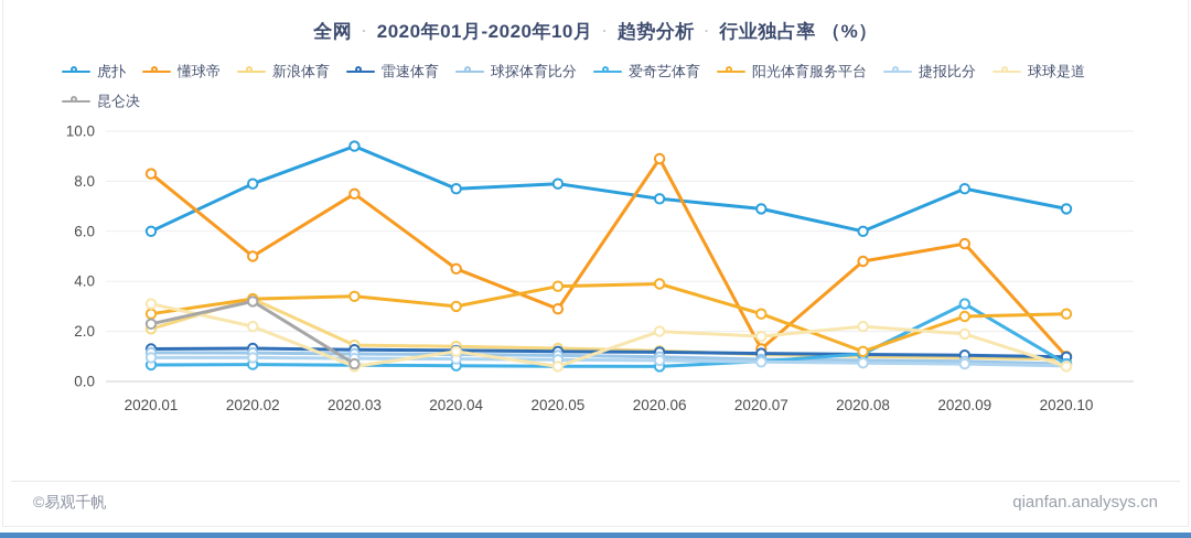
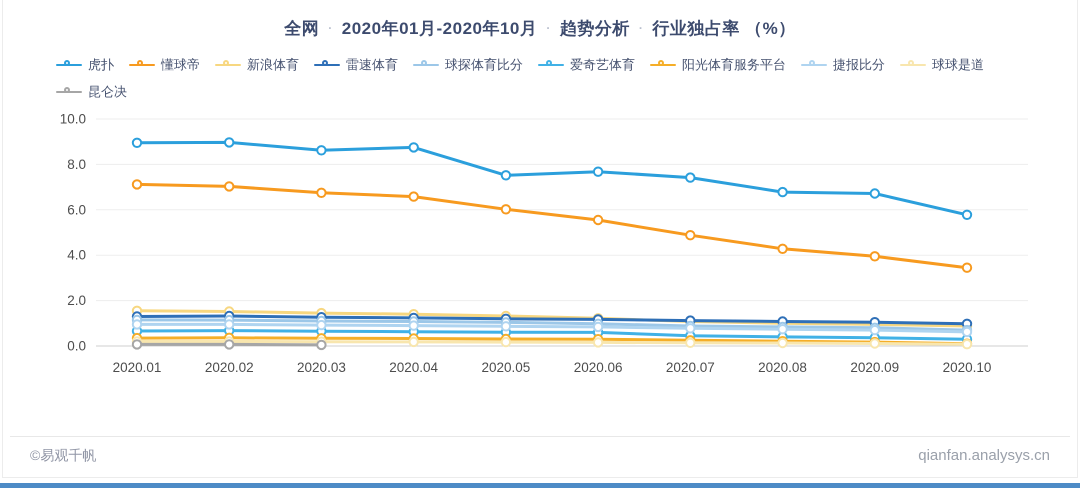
虎扑/2020.01: 6.0 -> 8.9
懂球帝/2020.01: 8.3 -> 7.1
新浪体育/2020.01: 2.1 -> 1.6
阳光体育服务平台/2020.01: 2.7 -> 0.3
球球是道/2020.01: 3.1 -> 0.2
昆仑决/2020.01: 2.3 -> 0.1
虎扑/2020.02: 7.9 -> 9.0
懂球帝/2020.02: 5.0 -> 7.0
新浪体育/2020.02: 3.3 -> 1.5
阳光体育服务平台/2020.02: 3.3 -> 0.4
球球是道/2020.02: 2.2 -> 0.2
昆仑决/2020.02: 3.2 -> 0.1
虎扑/2020.03: 9.4 -> 8.6
懂球帝/2020.03: 7.5 -> 6.8
阳光体育服务平台/2020.03: 3.4 -> 0.3
球球是道/2020.03: 0.6 -> 0.2
昆仑决/2020.03: 0.7 -> 0.1
虎扑/2020.04: 7.7 -> 8.8
懂球帝/2020.04: 4.5 -> 6.6
阳光体育服务平台/2020.04: 3.0 -> 0.3
球球是道/2020.04: 1.2 -> 0.2
虎扑/2020.05: 7.9 -> 7.5
懂球帝/2020.05: 2.9 -> 6.0
阳光体育服务平台/2020.05: 3.8 -> 0.3
球球是道/2020.05: 0.6 -> 0.2
虎扑/2020.06: 7.3 -> 7.7
懂球帝/2020.06: 8.9 -> 5.5
阳光体育服务平台/2020.06: 3.9 -> 0.3
球球是道/2020.06: 2.0 -> 0.2
虎扑/2020.07: 6.9 -> 7.4
懂球帝/2020.07: 1.3 -> 4.9
爱奇艺体育/2020.07: 0.8 -> 0.5
阳光体育服务平台/2020.07: 2.7 -> 0.2
球球是道/2020.07: 1.8 -> 0.1
虎扑/2020.08: 6.0 -> 6.8
懂球帝/2020.08: 4.8 -> 4.3
爱奇艺体育/2020.08: 1.1 -> 0.4
阳光体育服务平台/2020.08: 1.2 -> 0.2
球球是道/2020.08: 2.2 -> 0.1
虎扑/2020.09: 7.7 -> 6.7
懂球帝/2020.09: 5.5 -> 4.0
爱奇艺体育/2020.09: 3.1 -> 0.4
阳光体育服务平台/2020.09: 2.6 -> 0.2
球球是道/2020.09: 1.9 -> 0.1
虎扑/2020.10: 6.9 -> 5.8
懂球帝/2020.10: 1.0 -> 3.5
爱奇艺体育/2020.10: 0.7 -> 0.3
阳光体育服务平台/2020.10: 2.7 -> 0.1
球球是道/2020.10: 0.6 -> 0.1
